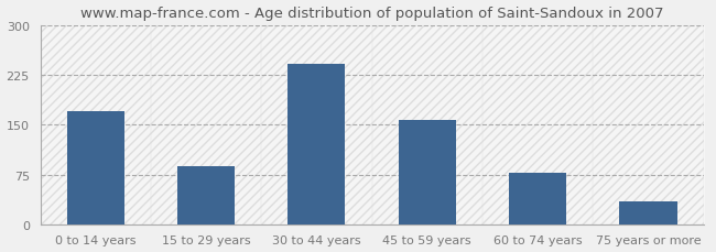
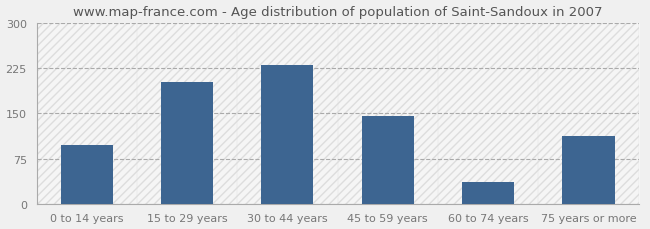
0 to 14 years: 170 -> 98
15 to 29 years: 88 -> 202
30 to 44 years: 242 -> 230
45 to 59 years: 157 -> 146
60 to 74 years: 78 -> 36
75 years or more: 35 -> 112
